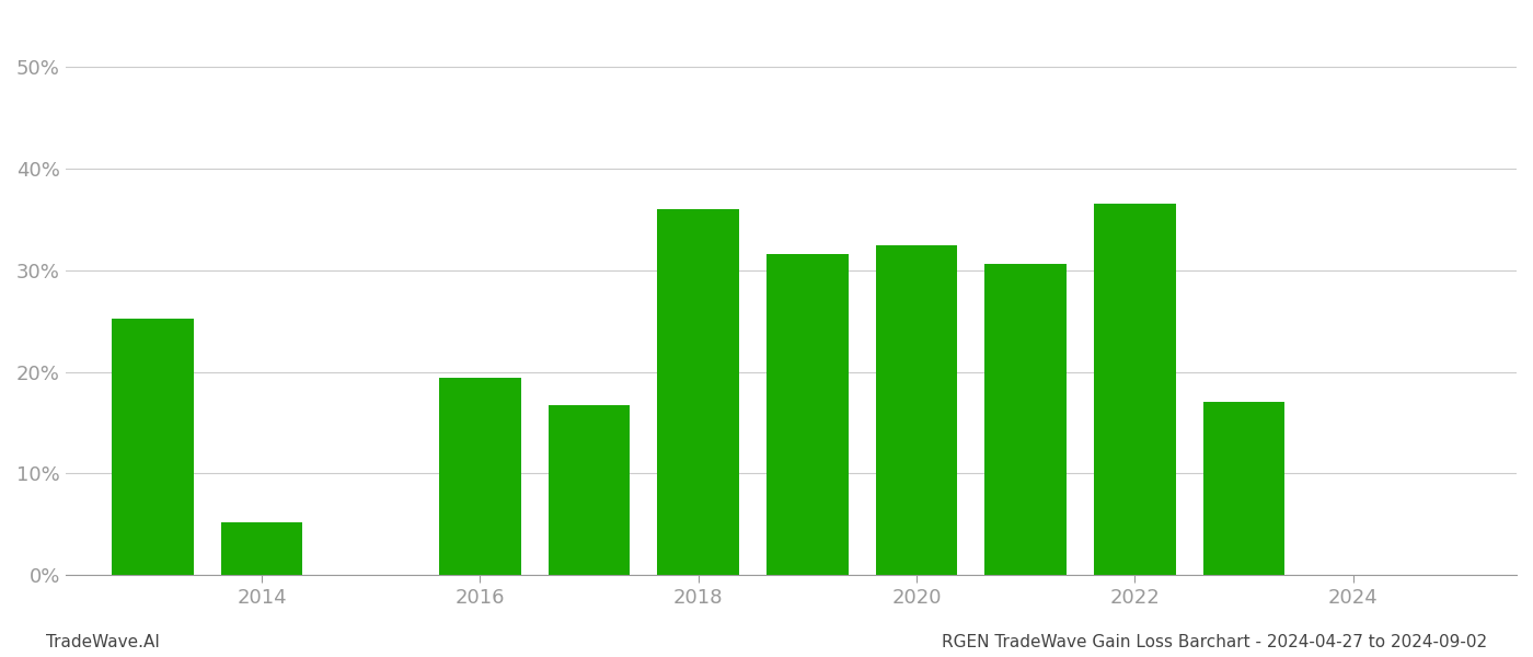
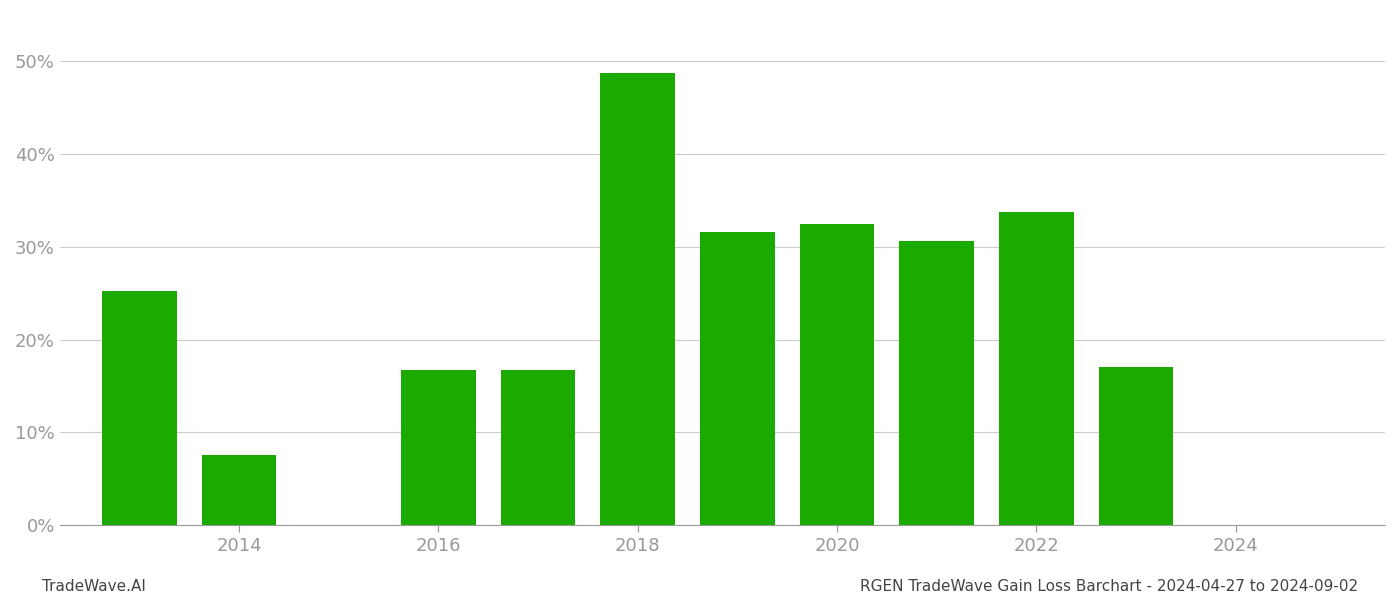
2014: 5.2% -> 7.6%
2016: 19.4% -> 16.7%
2018: 36.0% -> 48.8%
2022: 36.6% -> 33.8%
